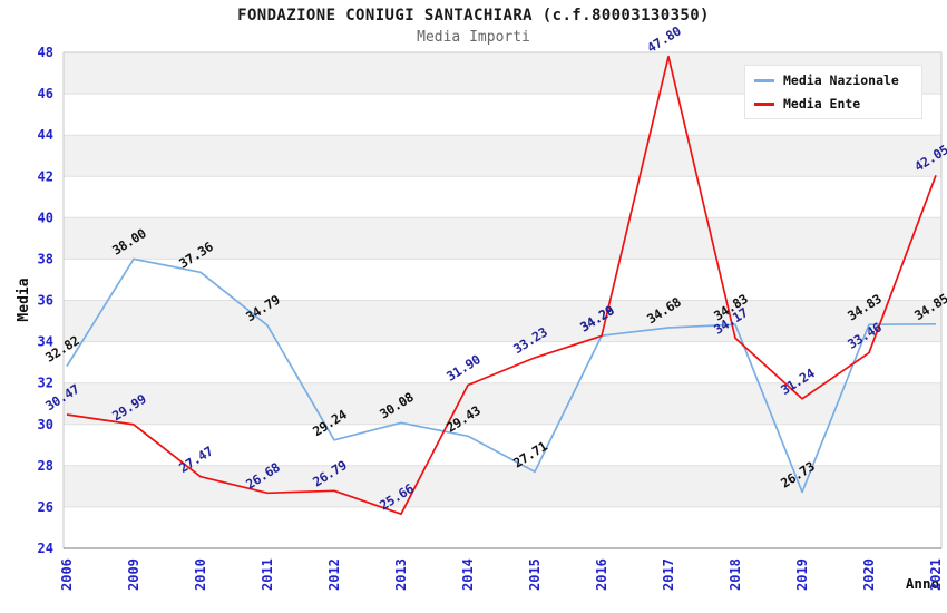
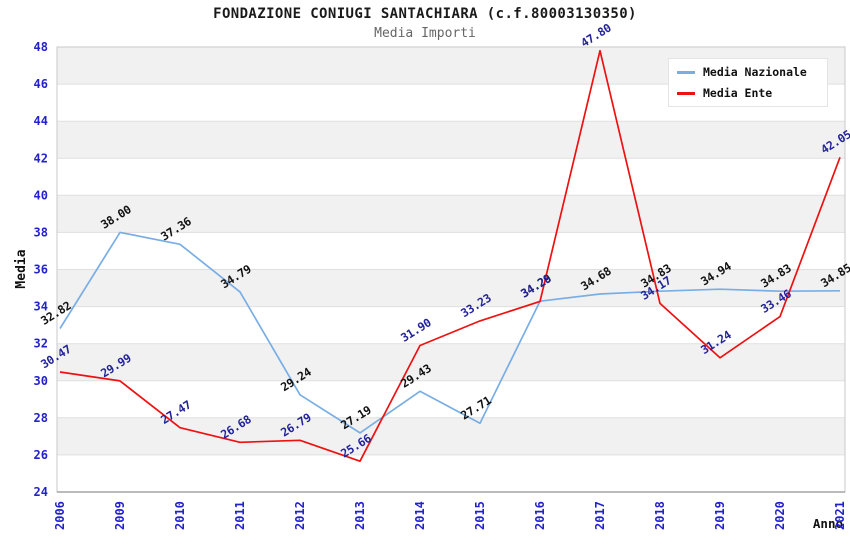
Media Nazionale/2013: 30.08 -> 27.19
Media Nazionale/2019: 26.73 -> 34.94
